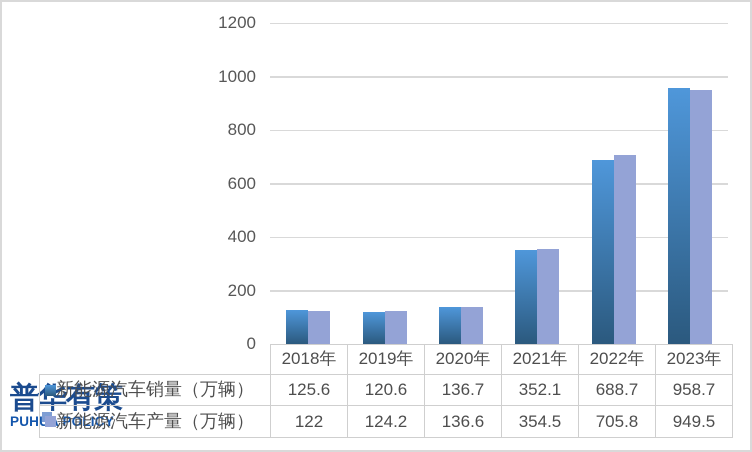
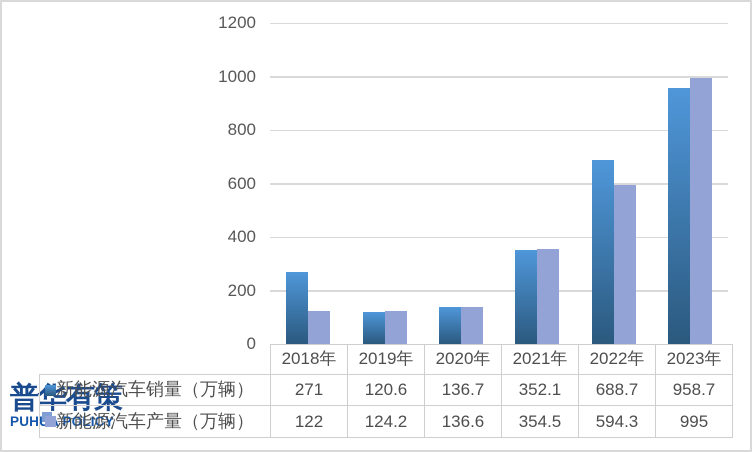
新能源汽车销量（万辆）/2018年: 125.6 -> 271
新能源汽车产量（万辆）/2022年: 705.8 -> 594.3
新能源汽车产量（万辆）/2023年: 949.5 -> 995
